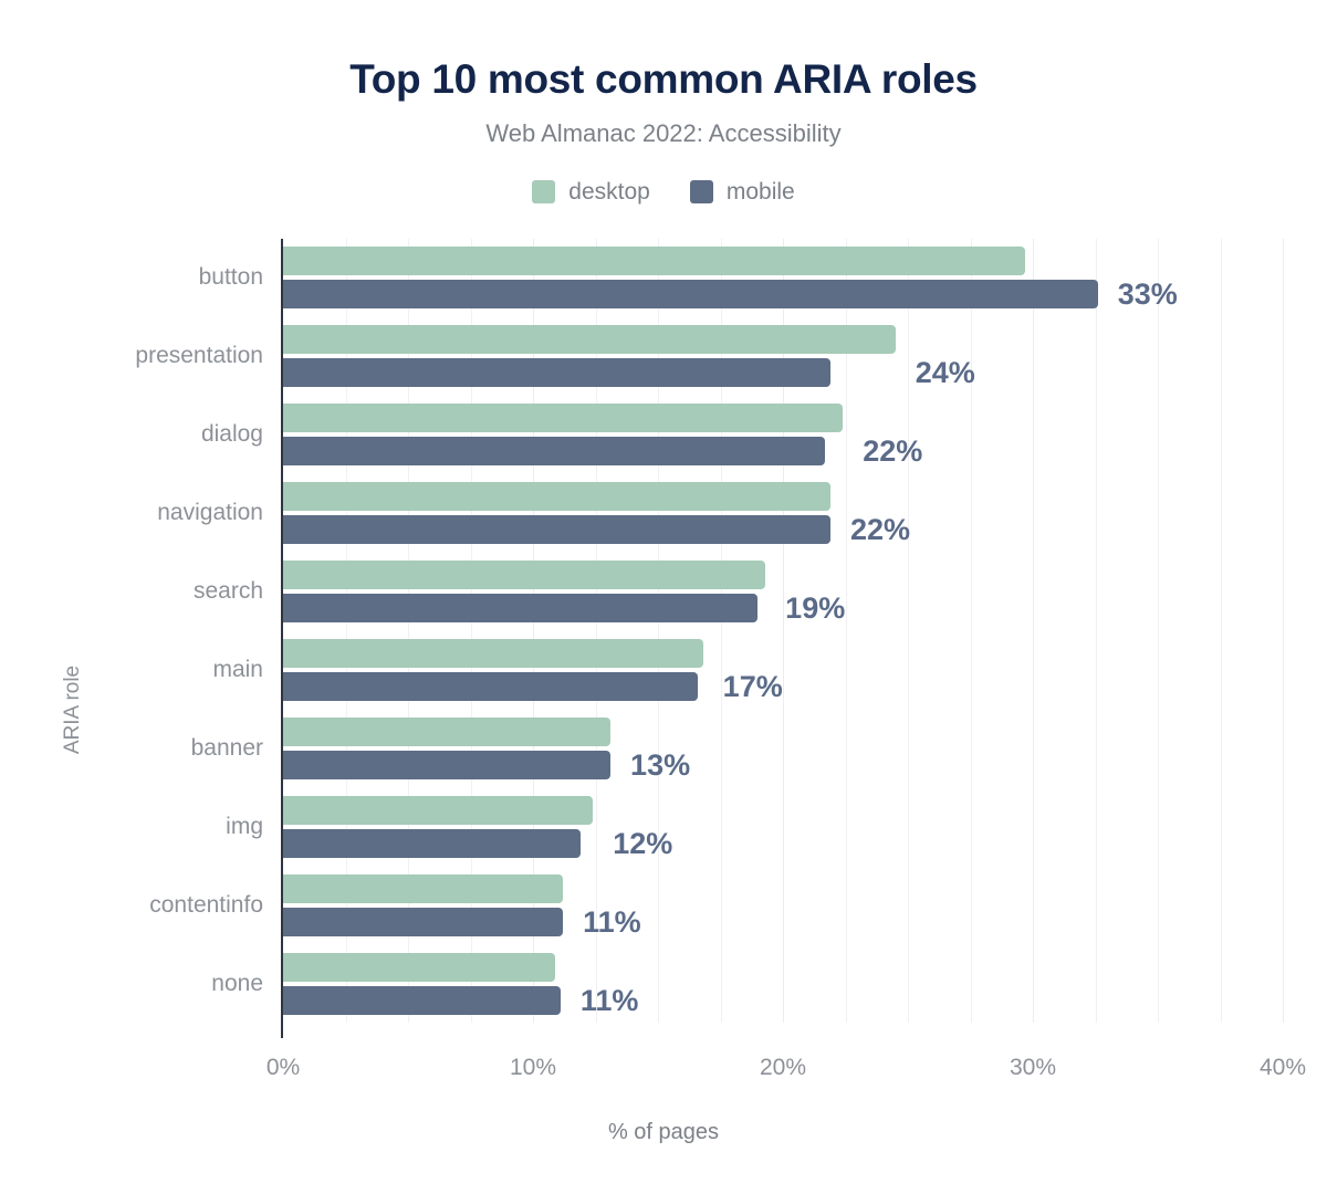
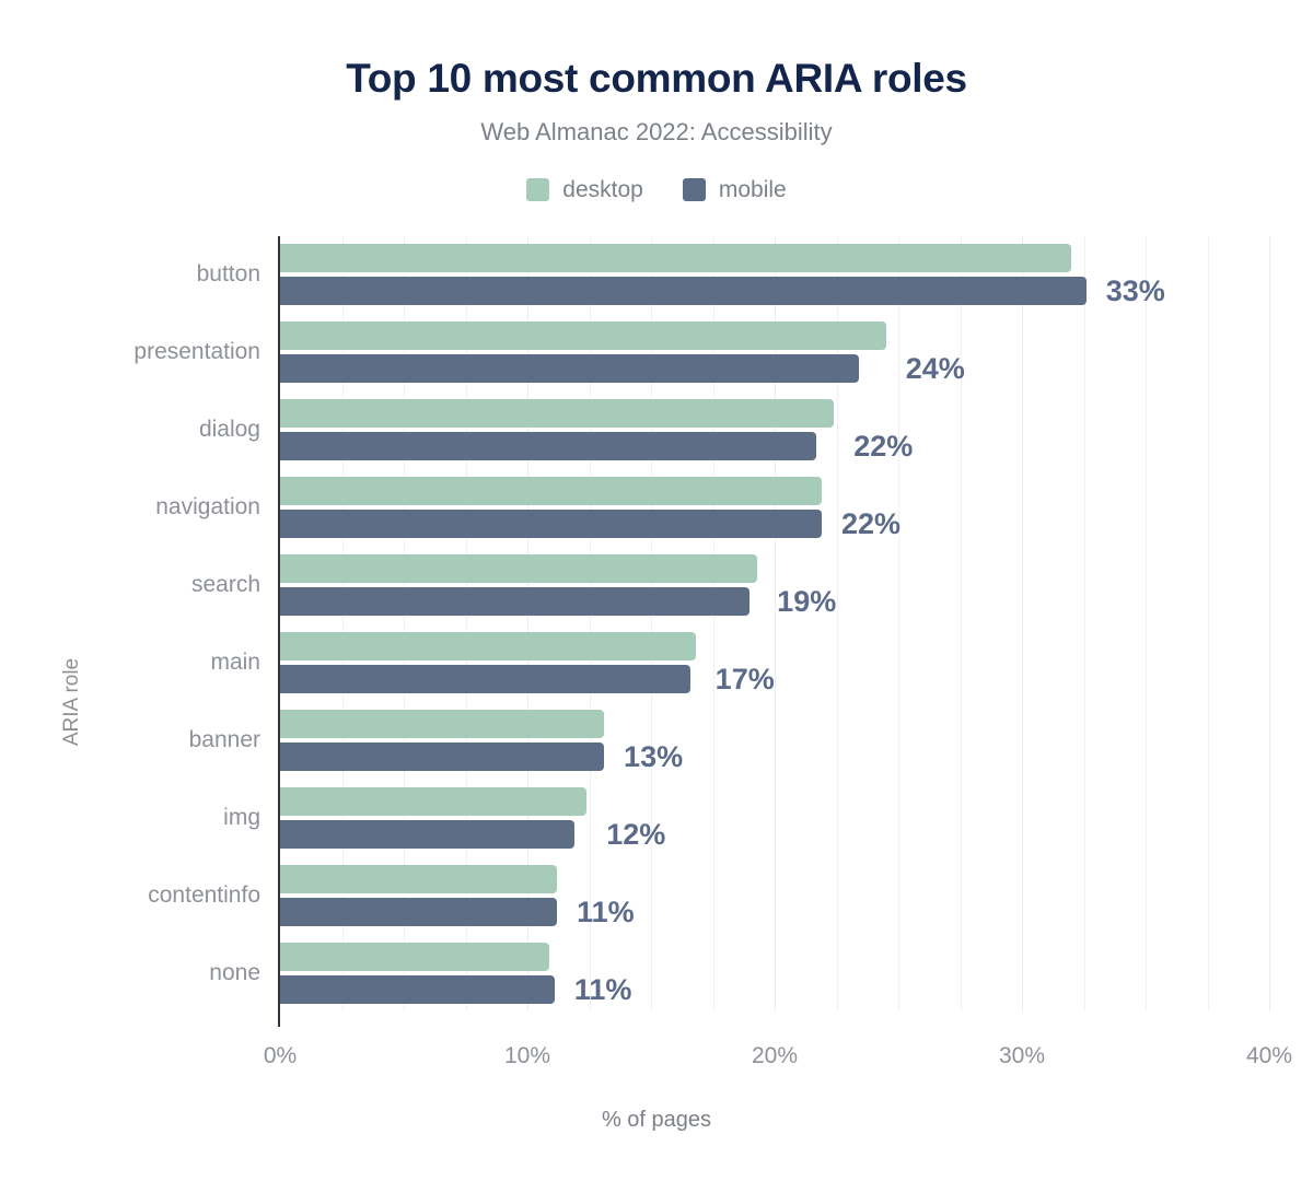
desktop/button: 29.7% -> 32.0%
mobile/presentation: 21.9% -> 23.4%
